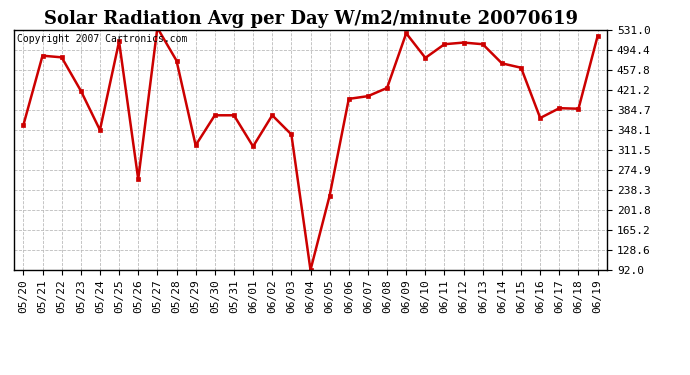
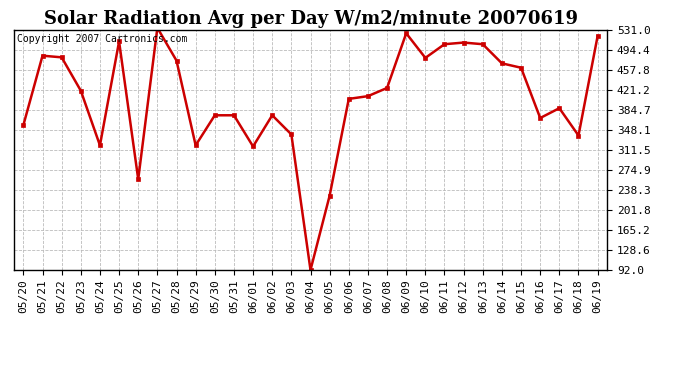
05/24: 348 -> 320
06/18: 387 -> 338
